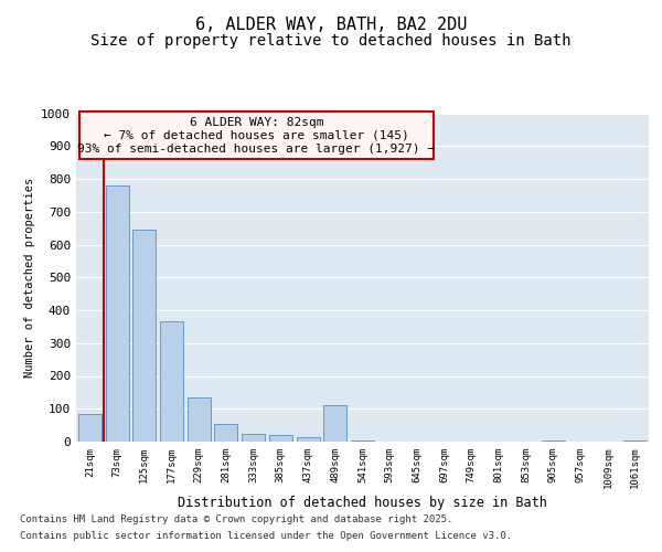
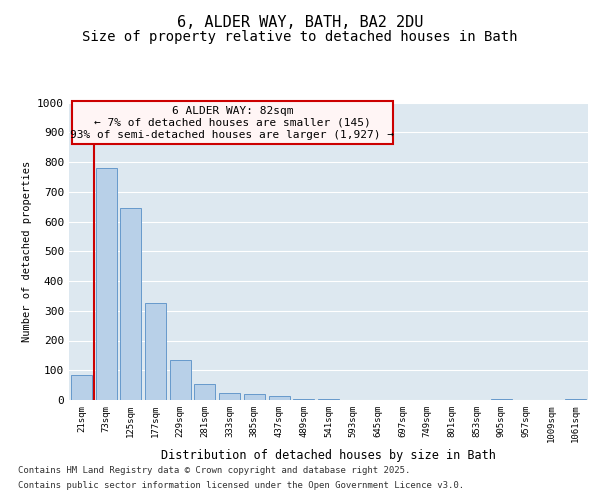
177sqm: 365 -> 325
489sqm: 110 -> 2
